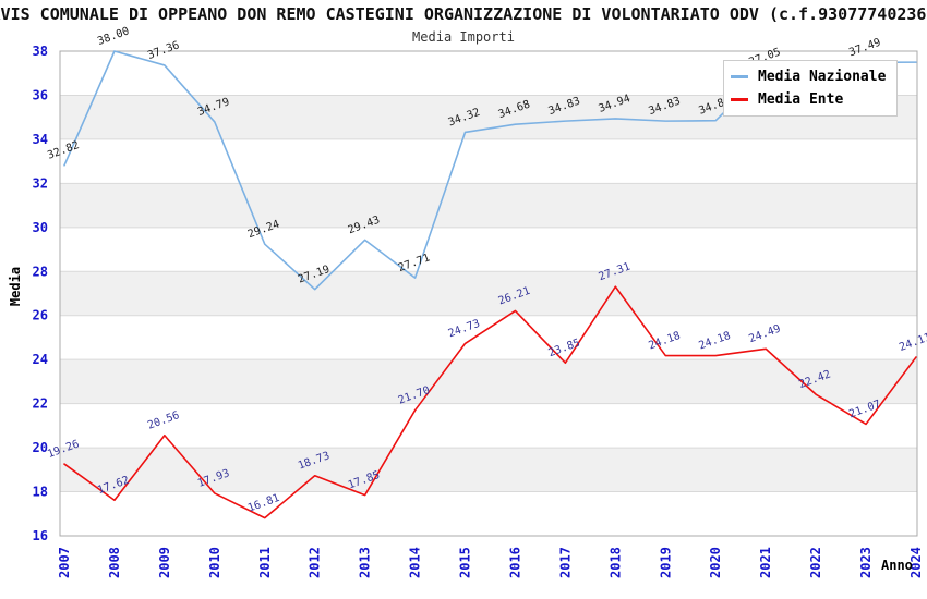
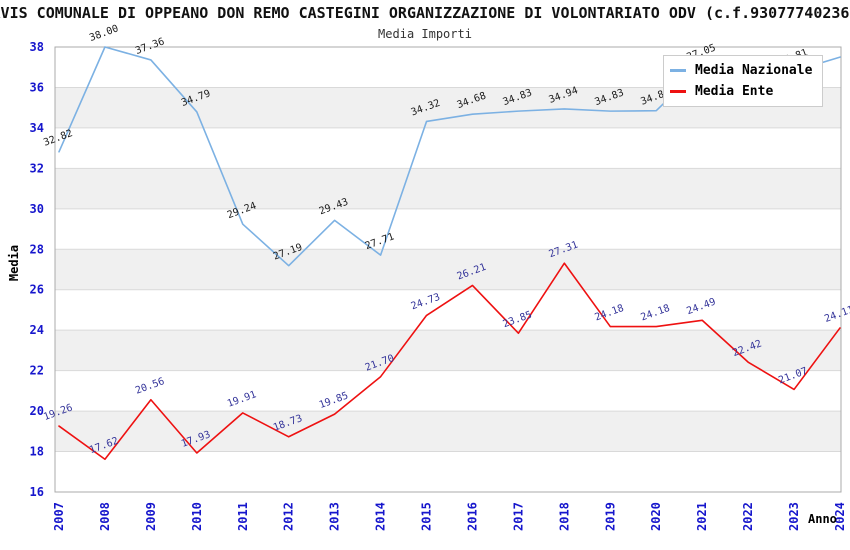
Media Ente/2011: 16.81 -> 19.91
Media Ente/2013: 17.85 -> 19.85
Media Nazionale/2023: 37.49 -> 36.81
